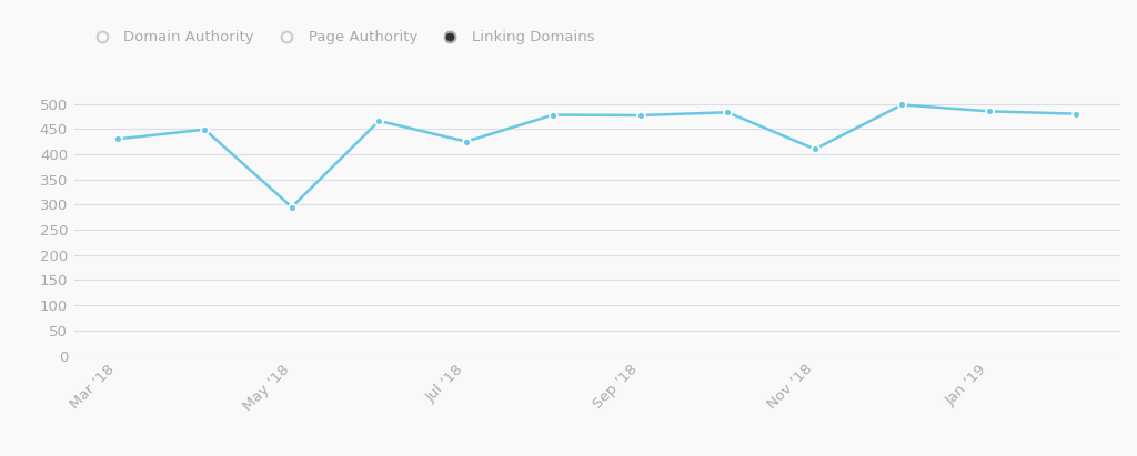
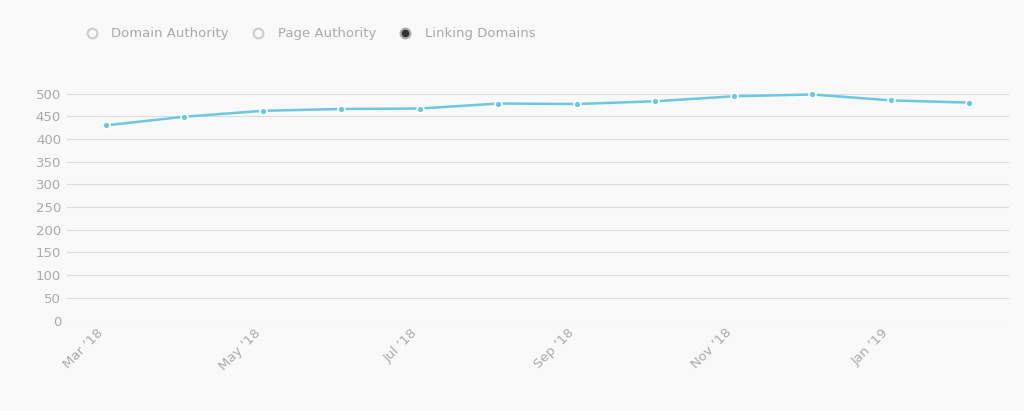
May ’18: 295 -> 462
Jul ’18: 425 -> 467
Nov ’18: 410 -> 494
